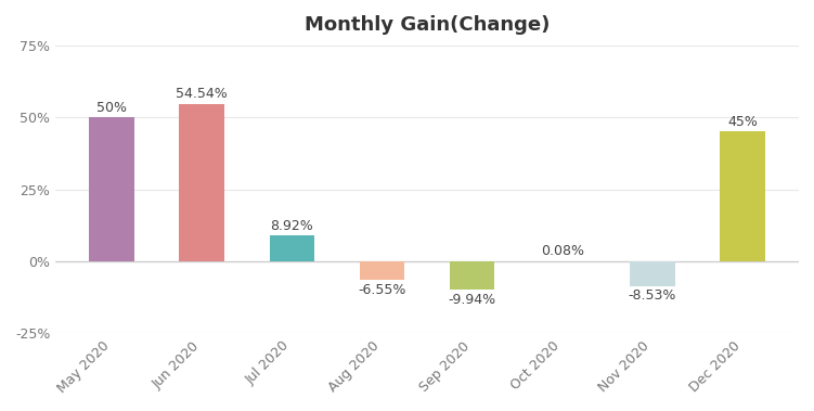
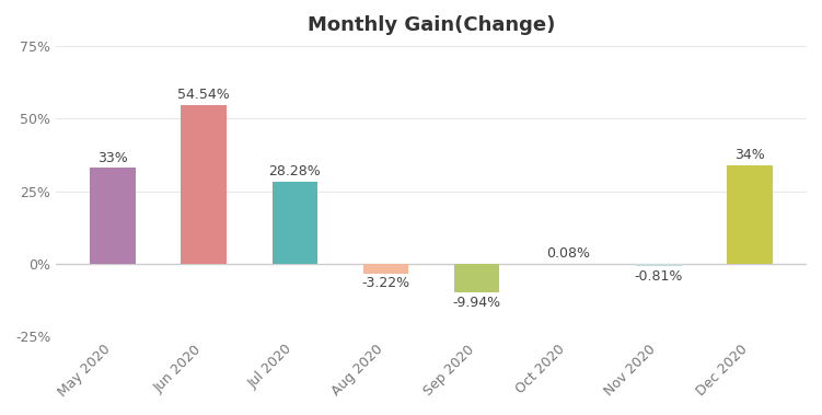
May 2020: 50% -> 33%
Jul 2020: 8.92% -> 28.28%
Aug 2020: -6.55% -> -3.22%
Nov 2020: -8.53% -> -0.81%
Dec 2020: 45% -> 34%
